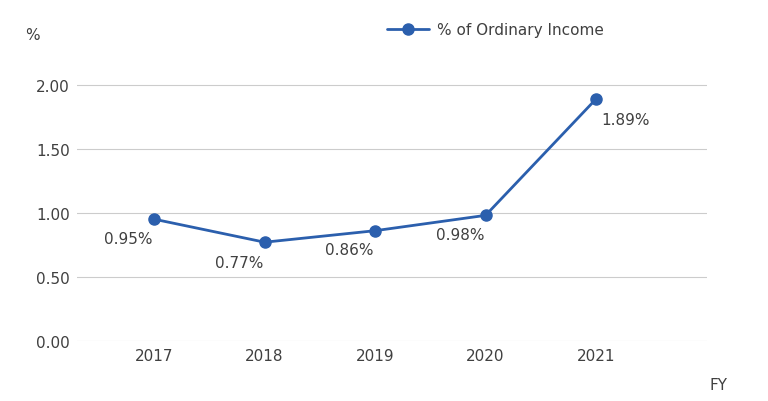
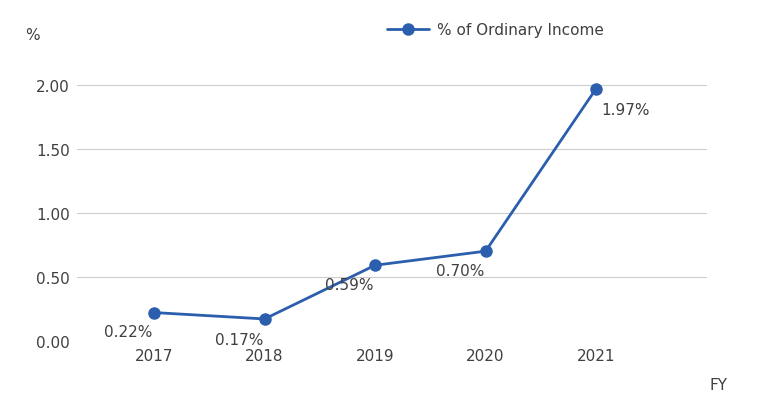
2017: 0.95% -> 0.22%
2018: 0.77% -> 0.17%
2019: 0.86% -> 0.59%
2020: 0.98% -> 0.70%
2021: 1.89% -> 1.97%
